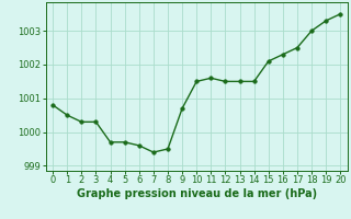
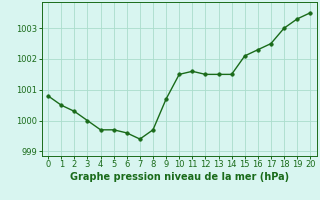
3: 1000.3 -> 1000.0
8: 999.5 -> 999.7
